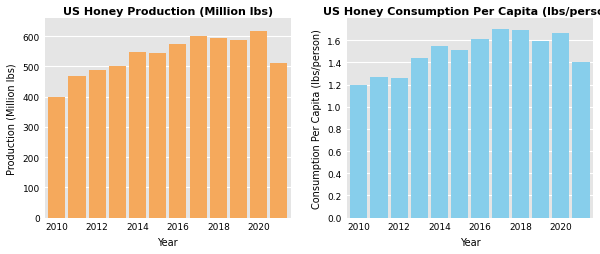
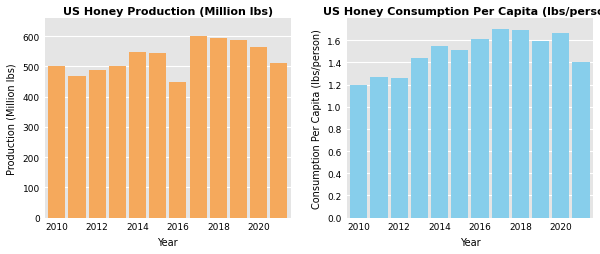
US Honey Production (Million lbs)/2010: 400 -> 500
US Honey Production (Million lbs)/2016: 575 -> 450
US Honey Production (Million lbs)/2020: 617 -> 565
